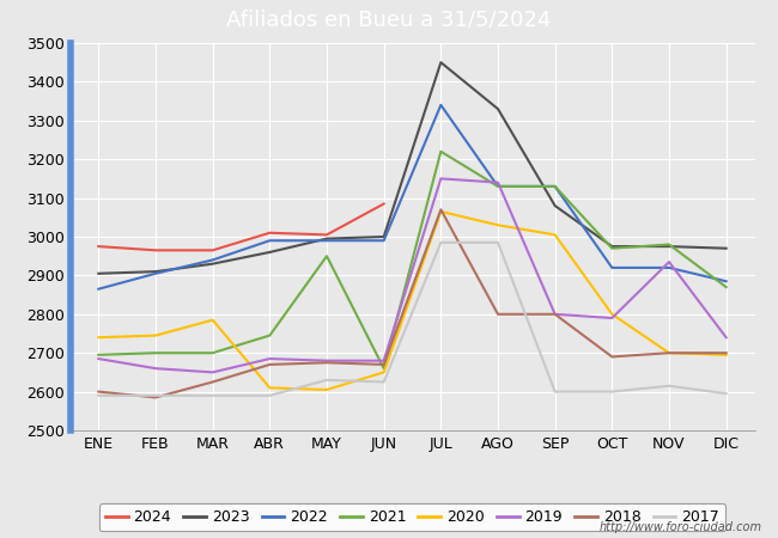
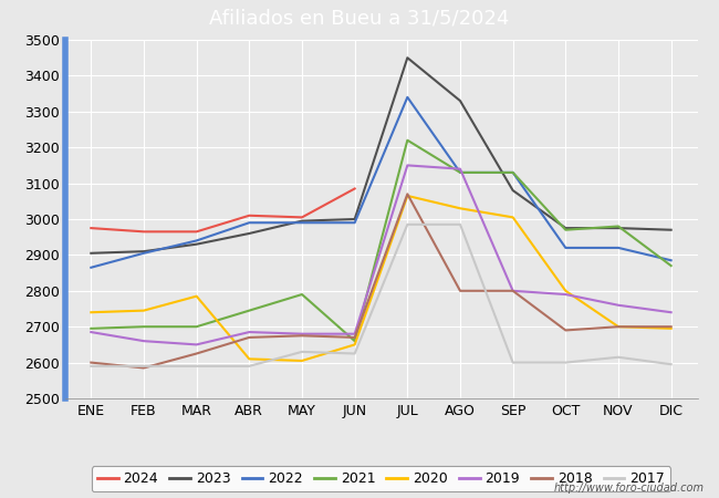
2021/MAY: 2950 -> 2790
2019/NOV: 2935 -> 2760
